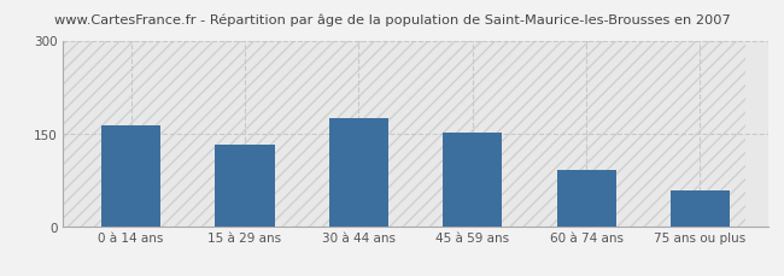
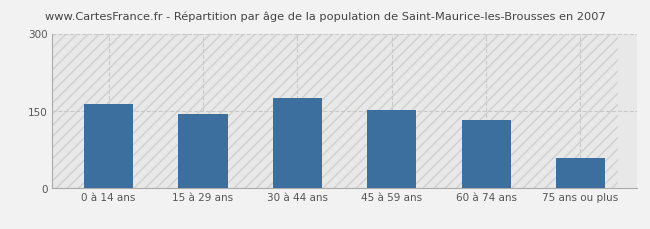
15 à 29 ans: 132 -> 144
60 à 74 ans: 90 -> 132
